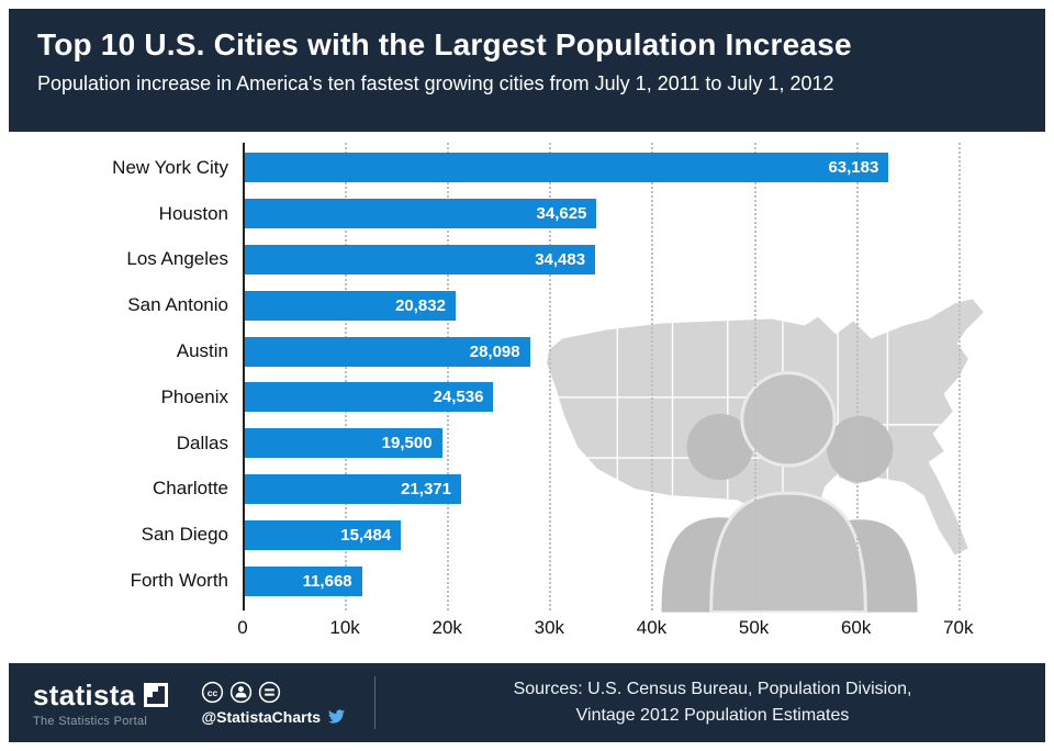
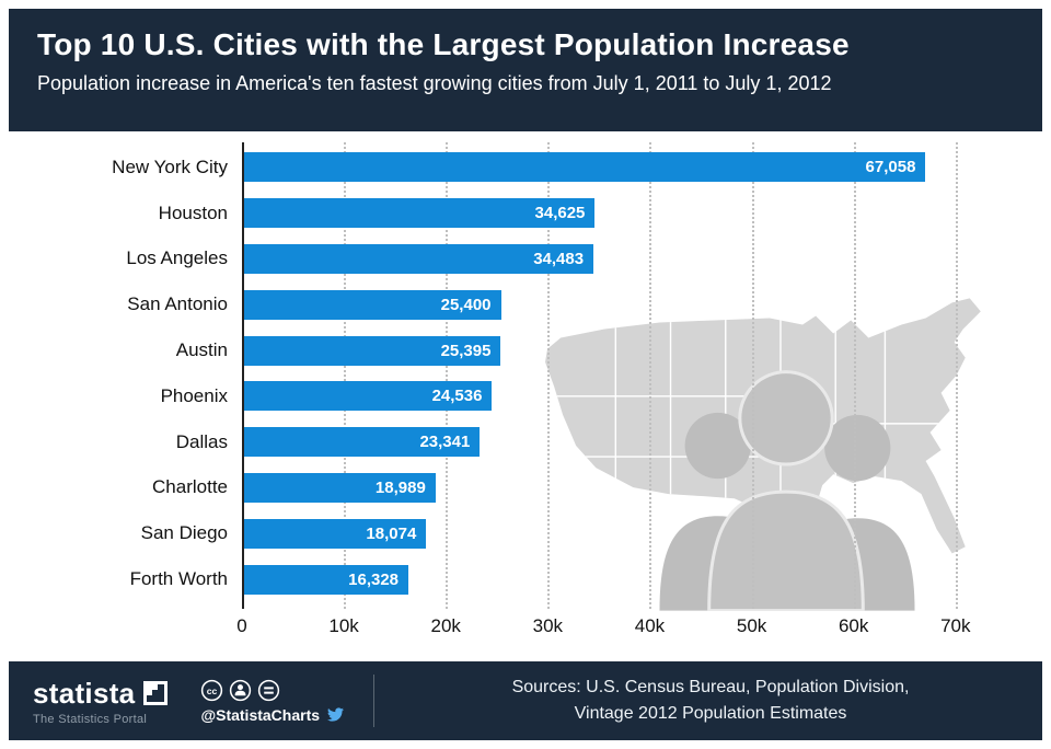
New York City: 63,183 -> 67,058
San Antonio: 20,832 -> 25,400
Austin: 28,098 -> 25,395
Dallas: 19,500 -> 23,341
Charlotte: 21,371 -> 18,989
San Diego: 15,484 -> 18,074
Forth Worth: 11,668 -> 16,328
